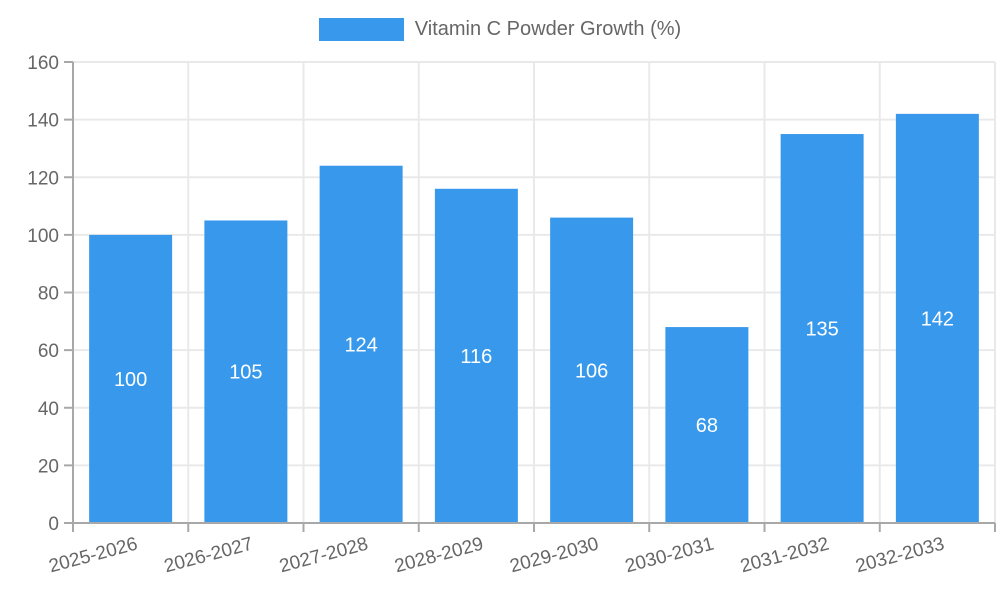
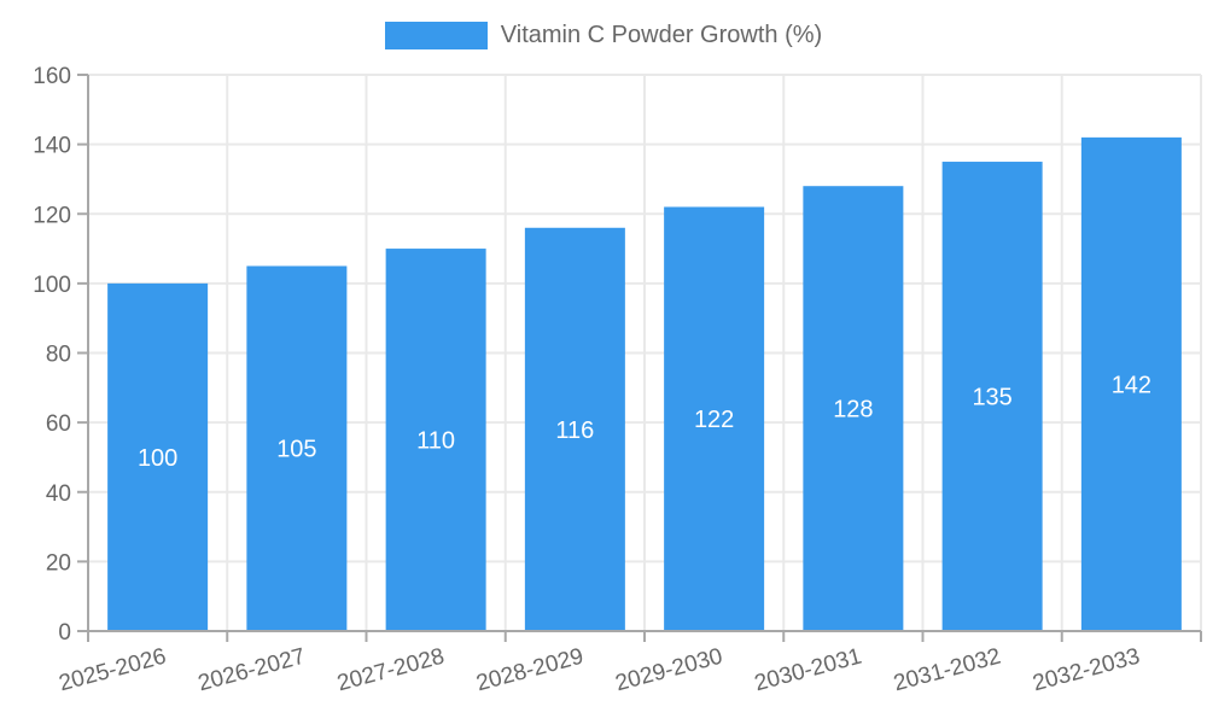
2027-2028: 124 -> 110
2029-2030: 106 -> 122
2030-2031: 68 -> 128
